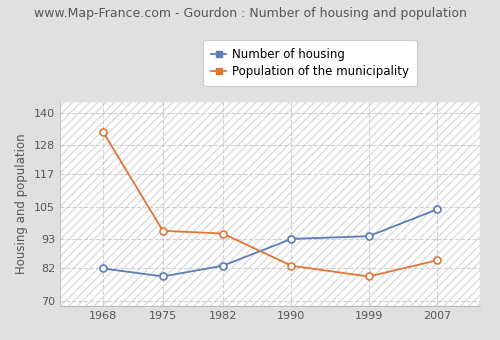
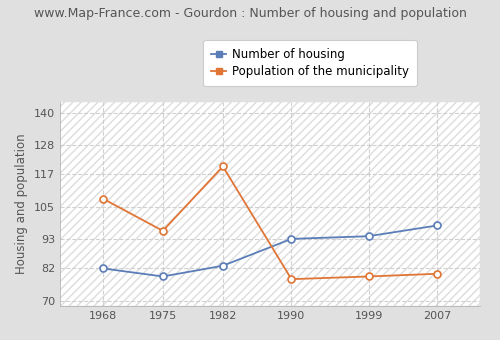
Population of the municipality/1968: 133 -> 108
Population of the municipality/1982: 95 -> 120
Population of the municipality/1990: 83 -> 78
Number of housing/2007: 104 -> 98
Population of the municipality/2007: 85 -> 80
